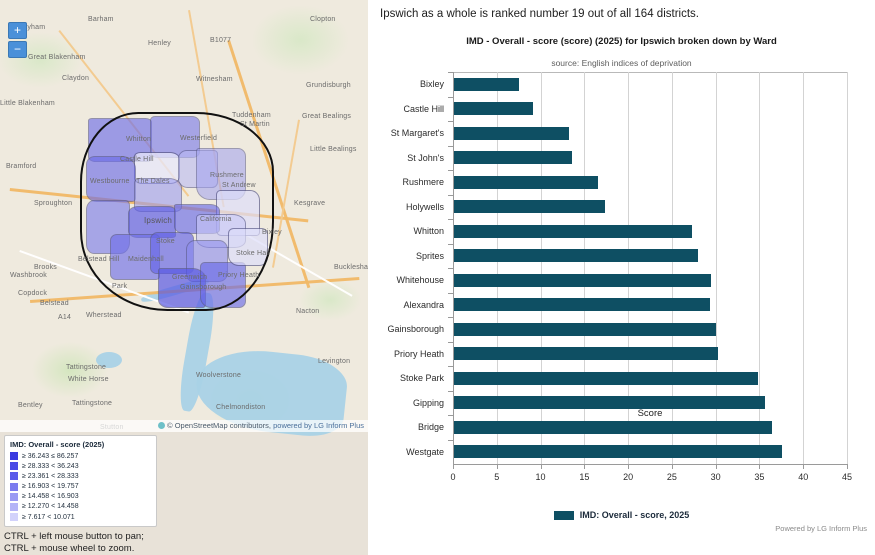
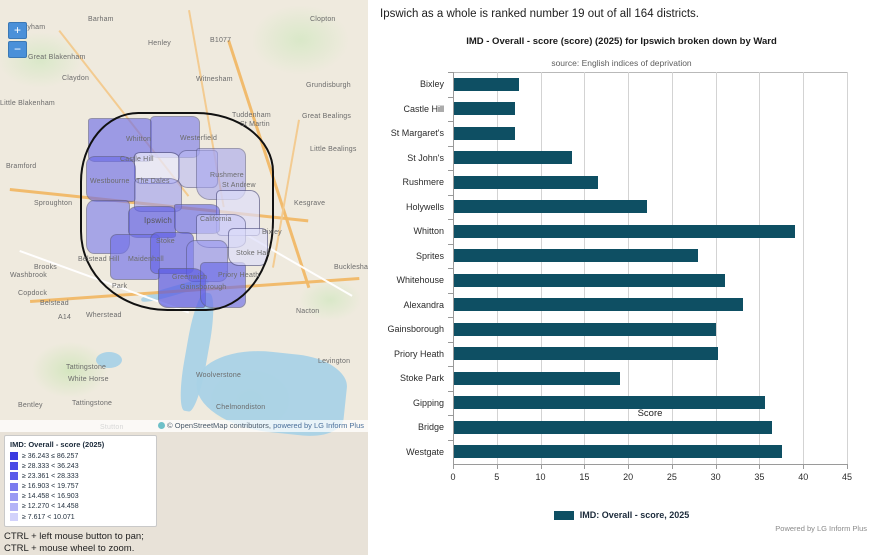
Castle Hill: 9 -> 7
St Margaret's: 13 -> 7
Holywells: 17 -> 22
Whitton: 27 -> 39
Whitehouse: 29 -> 31
Alexandra: 29 -> 33
Stoke Park: 35 -> 19
